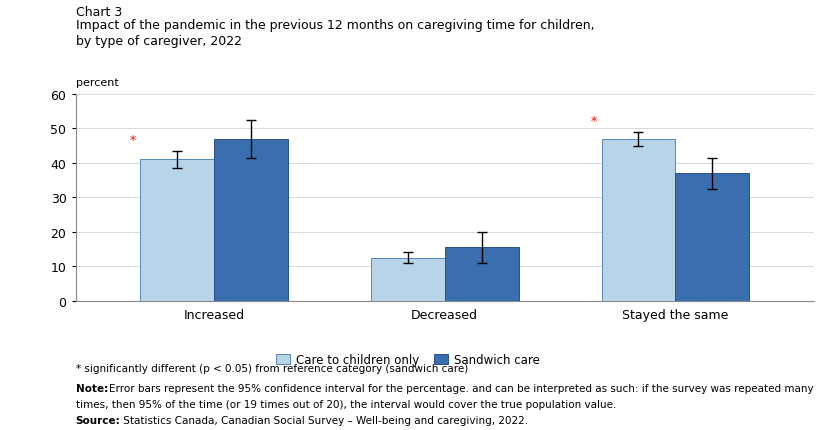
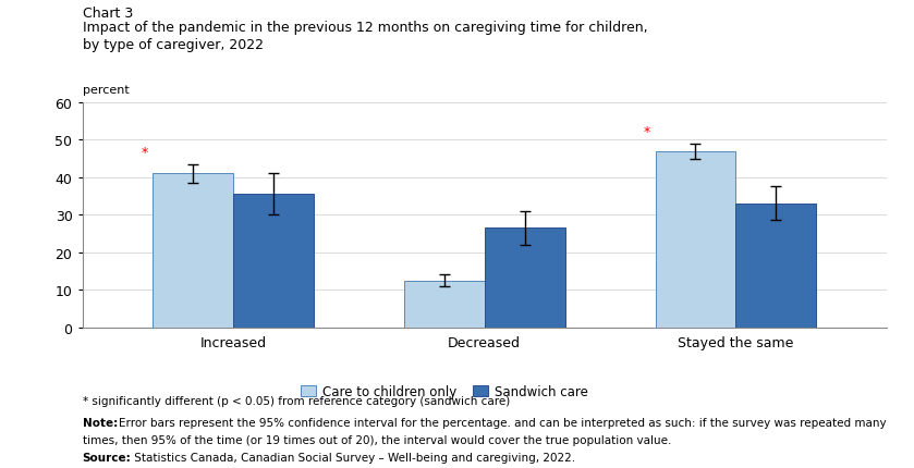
Sandwich care/Increased: 47.0 -> 35.5
Sandwich care/Decreased: 15.5 -> 26.5
Sandwich care/Stayed the same: 37.0 -> 33.0
